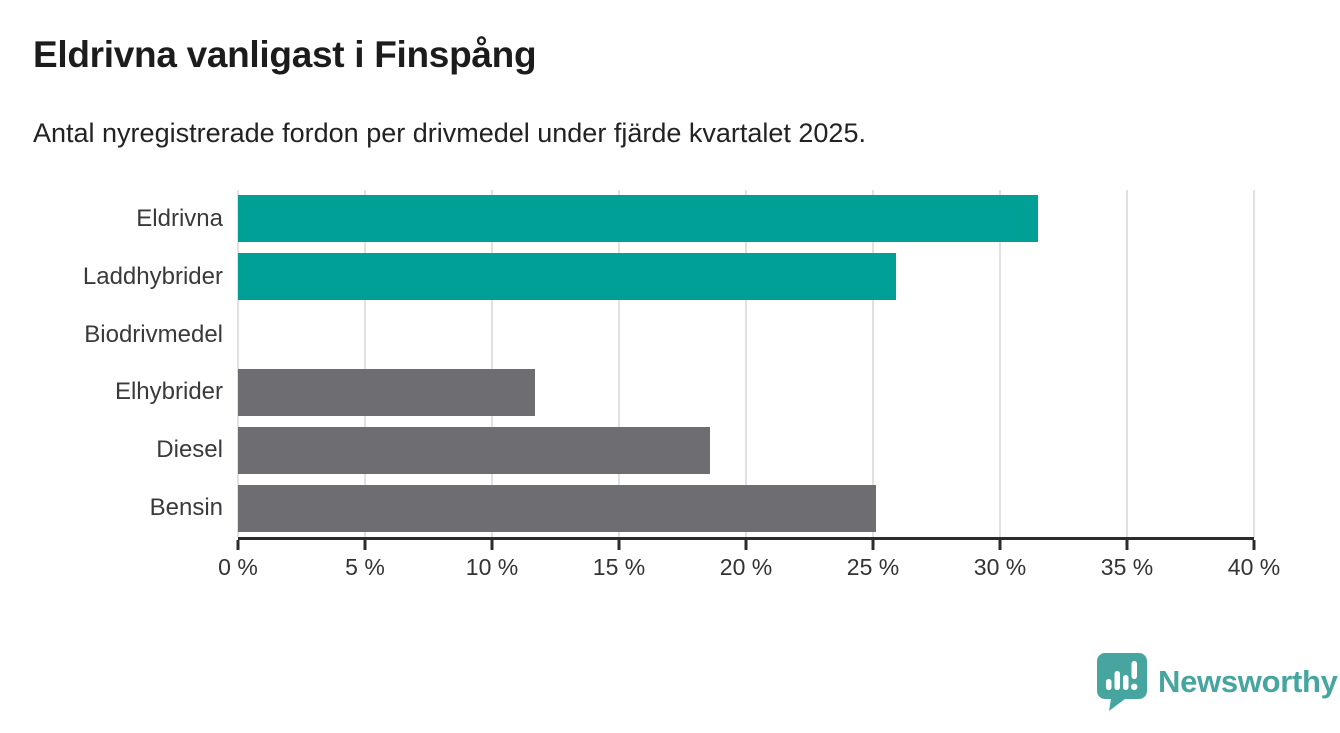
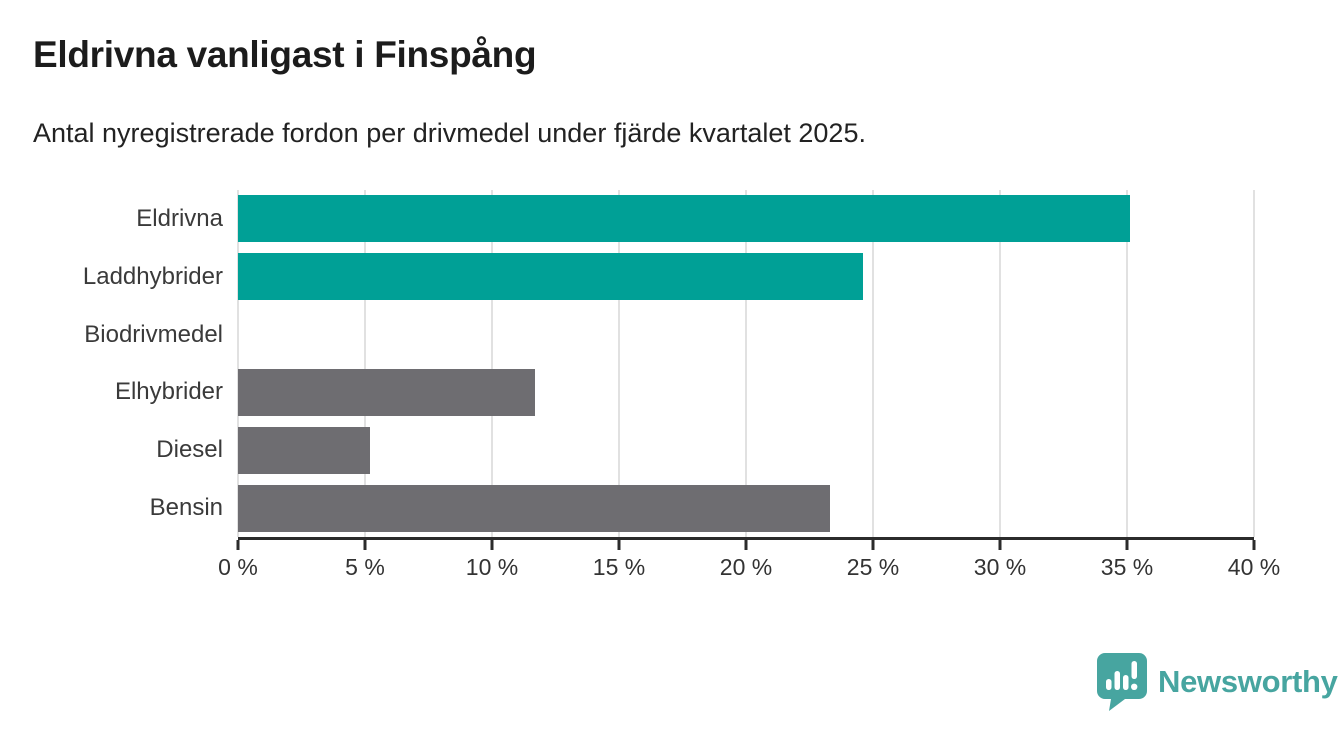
Eldrivna: 31.5% -> 35.1%
Laddhybrider: 25.9% -> 24.6%
Diesel: 18.6% -> 5.2%
Bensin: 25.1% -> 23.3%
